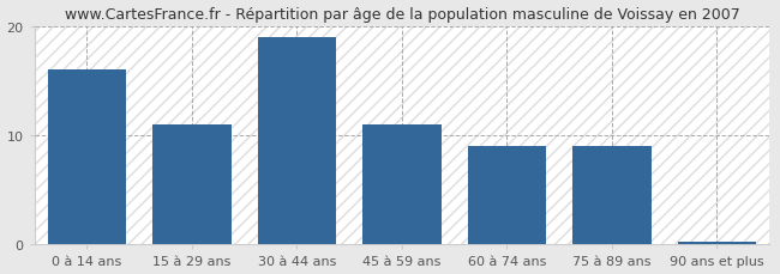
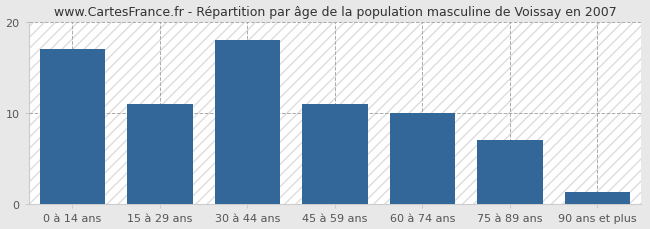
0 à 14 ans: 16.0 -> 17.0
30 à 44 ans: 19.0 -> 18.0
60 à 74 ans: 9.0 -> 10.0
75 à 89 ans: 9.0 -> 7.0
90 ans et plus: 0.3 -> 1.4
